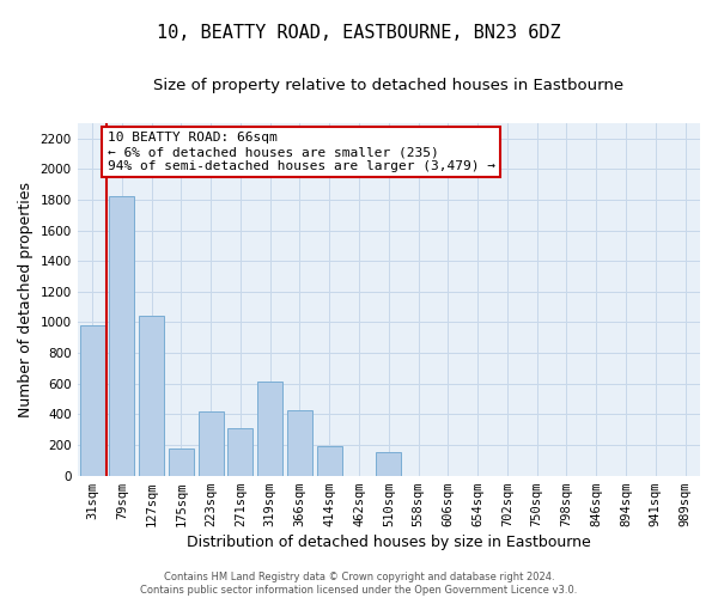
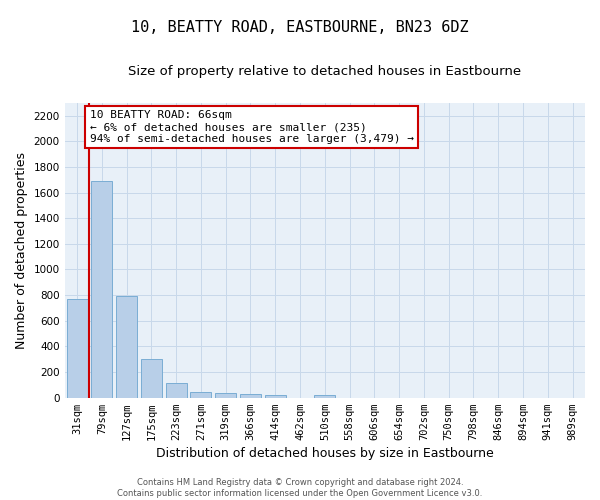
31sqm: 980 -> 770
79sqm: 1820 -> 1690
127sqm: 1040 -> 800
175sqm: 180 -> 300
223sqm: 420 -> 120
271sqm: 310 -> 40
319sqm: 610 -> 30
366sqm: 430 -> 20
414sqm: 190 -> 20
510sqm: 150 -> 20
